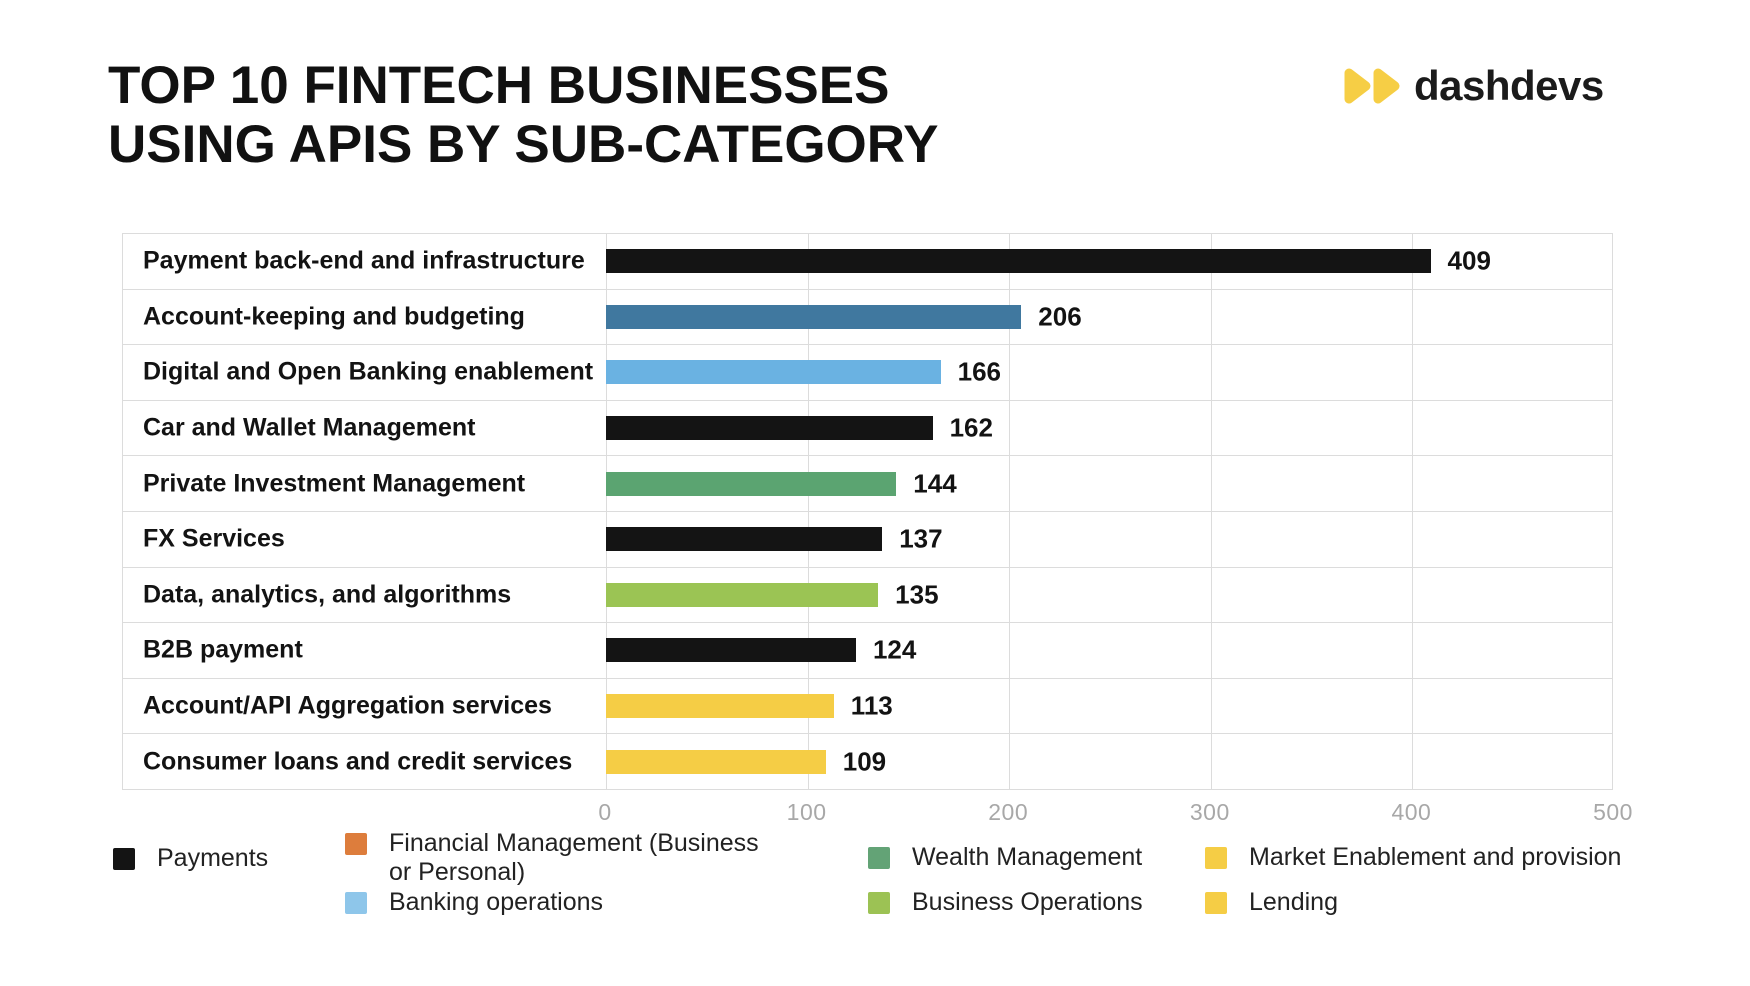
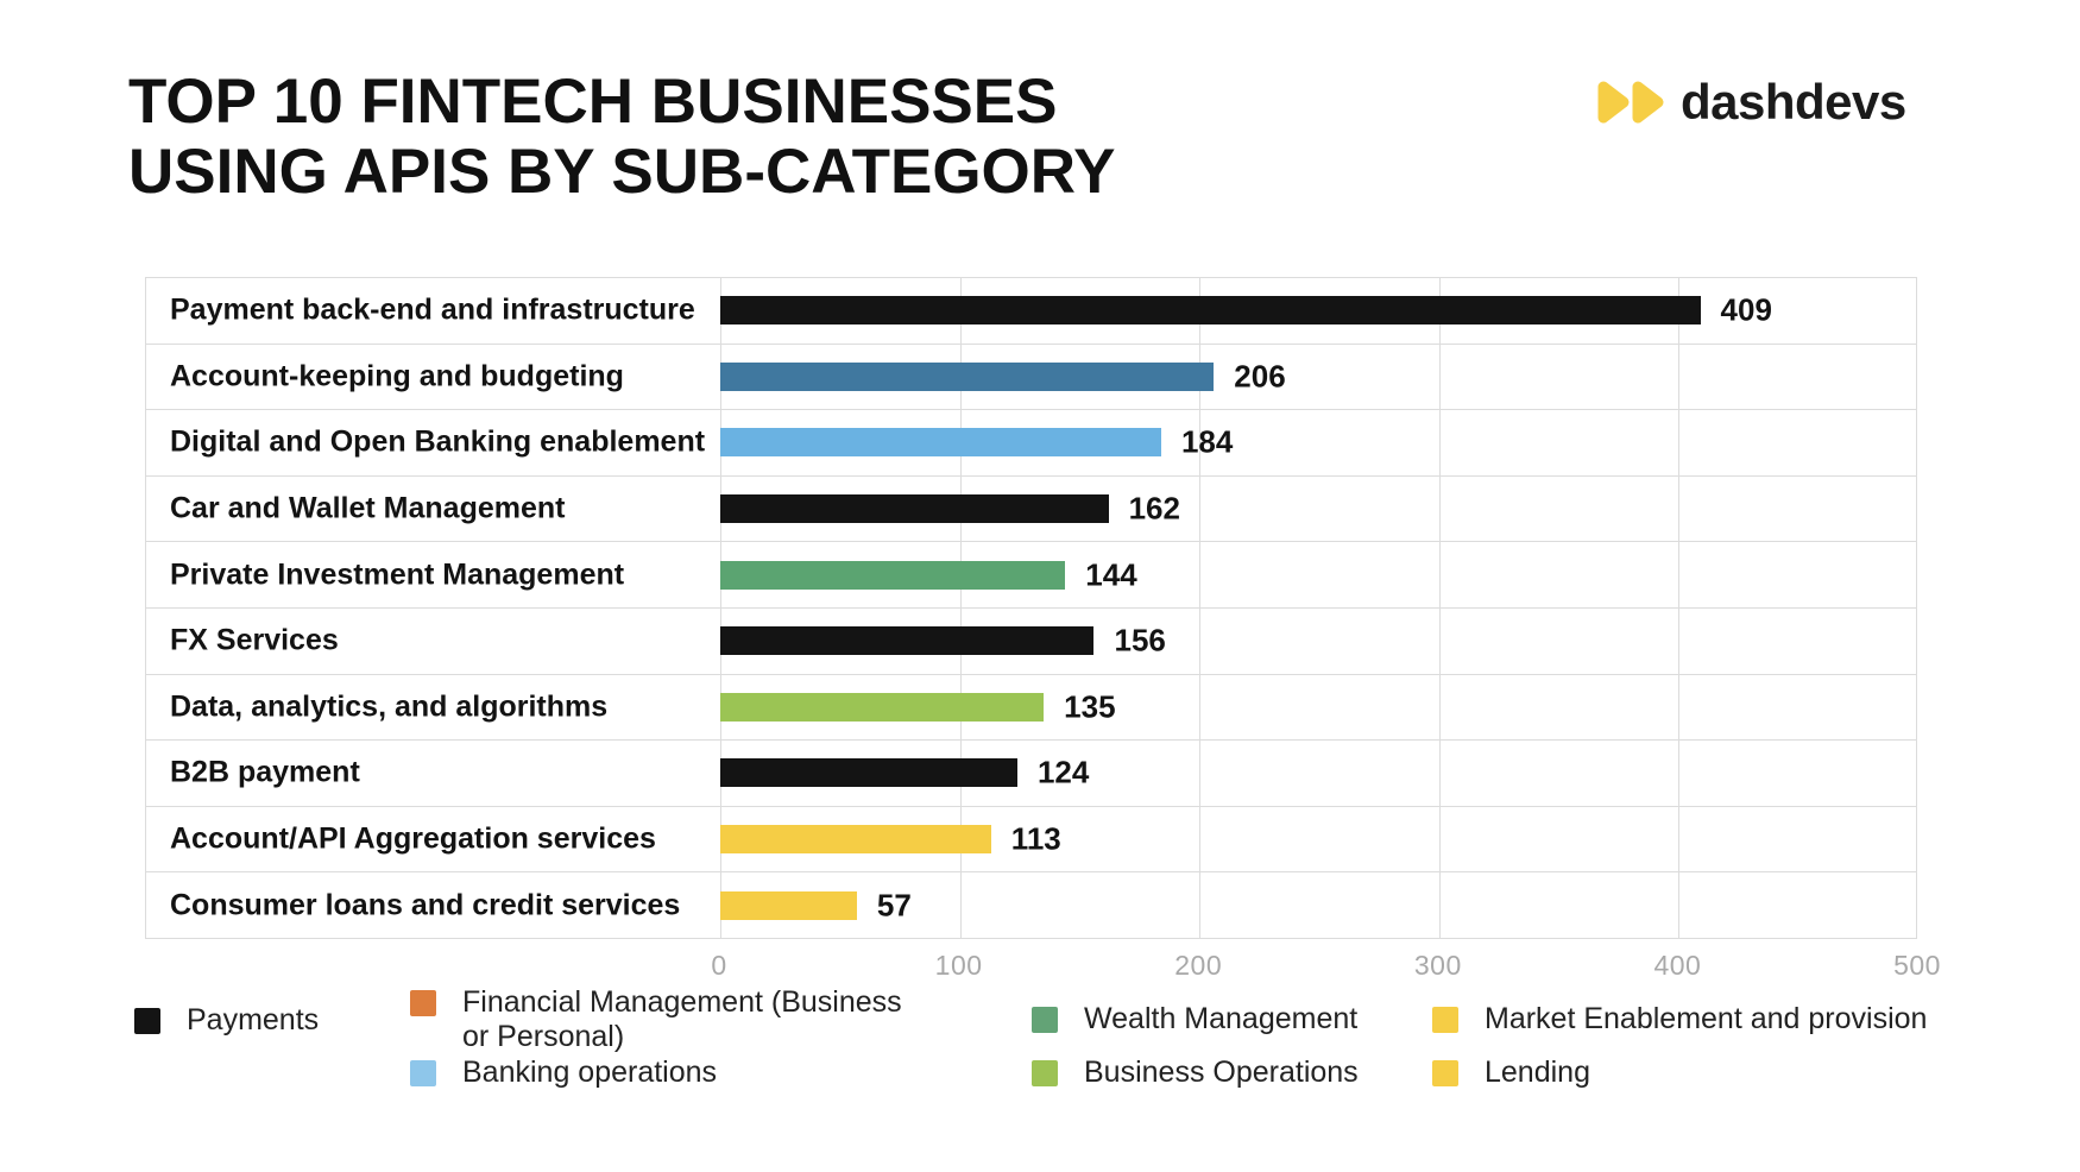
Digital and Open Banking enablement: 166 -> 184
FX Services: 137 -> 156
Consumer loans and credit services: 109 -> 57
